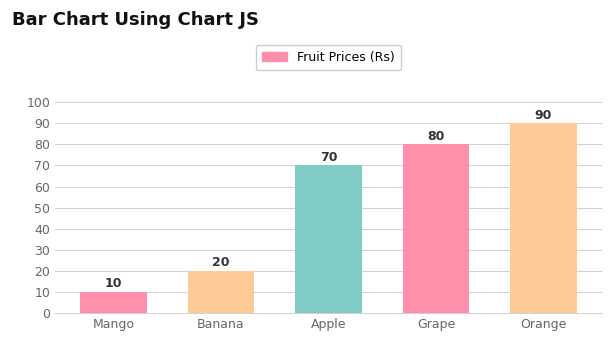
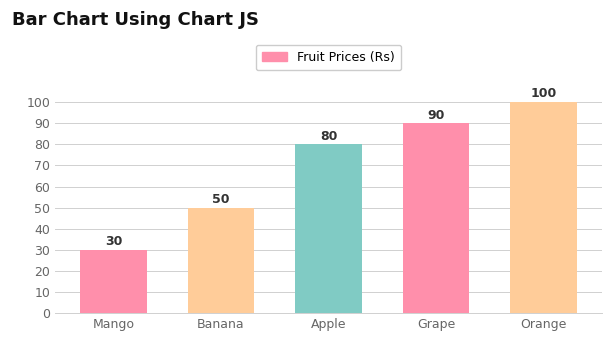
Mango: 10 -> 30
Banana: 20 -> 50
Apple: 70 -> 80
Grape: 80 -> 90
Orange: 90 -> 100
